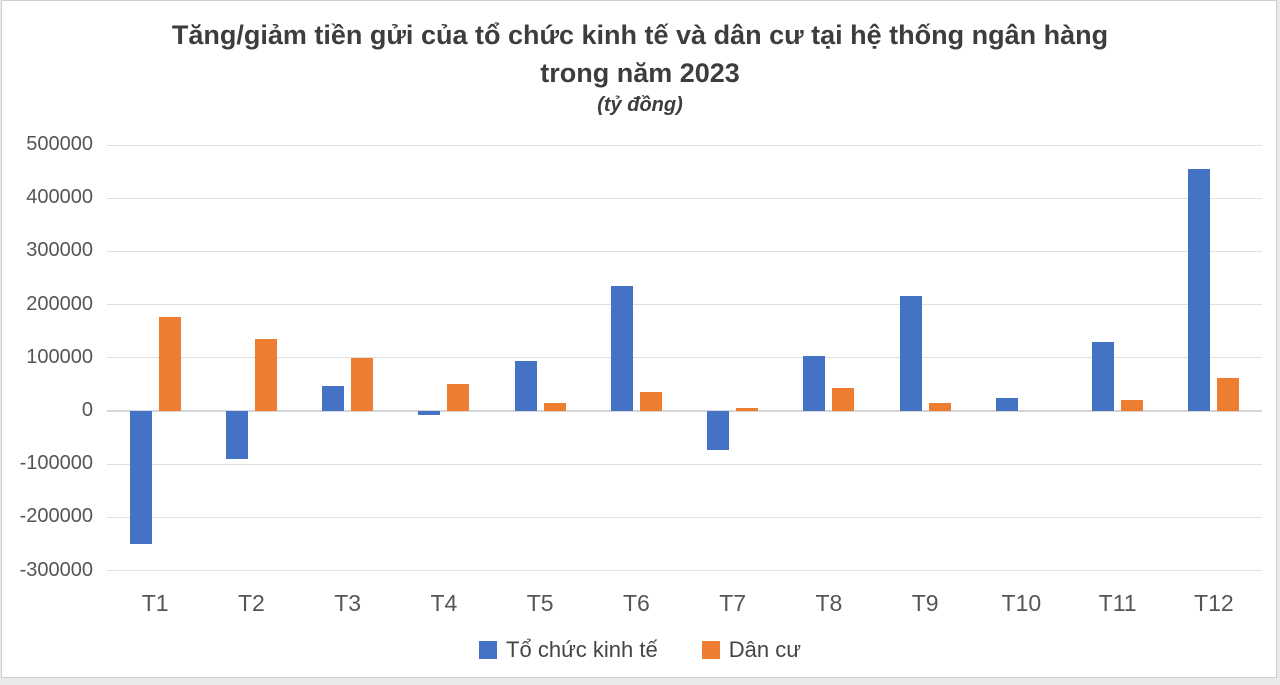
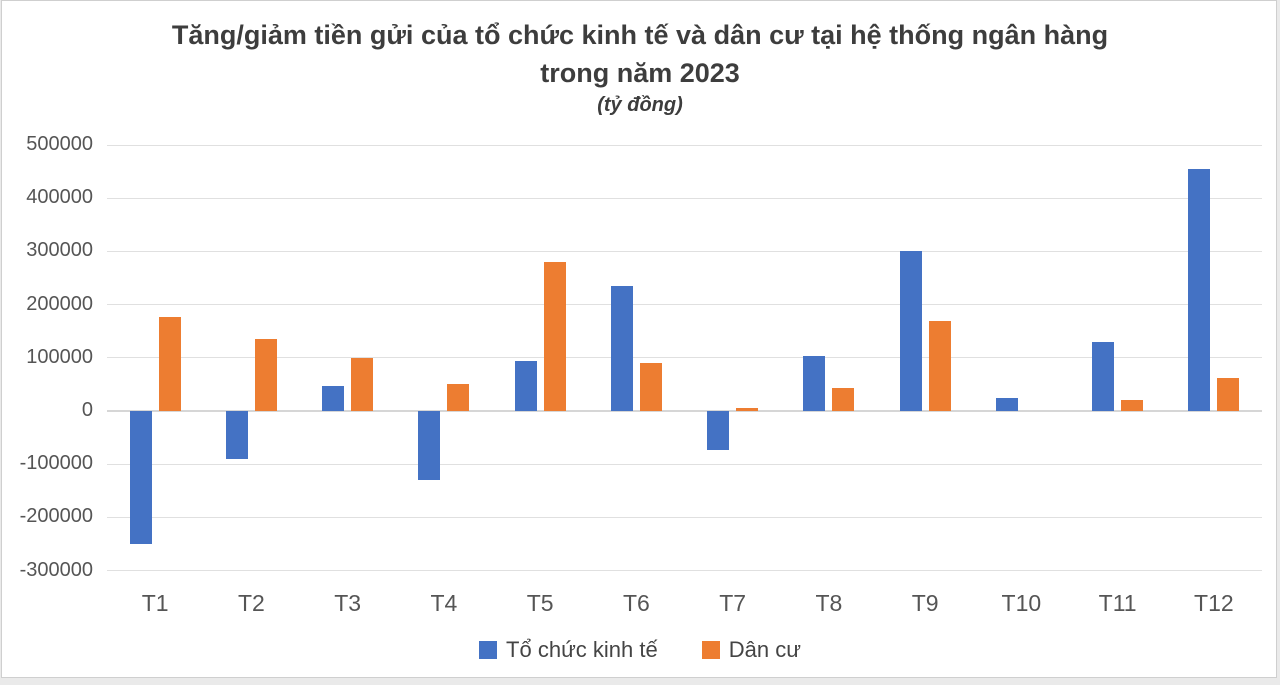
Tổ chức kinh tế/T4: -10000 -> -130000
Dân cư/T5: 10000 -> 280000
Dân cư/T6: 40000 -> 90000
Tổ chức kinh tế/T9: 220000 -> 300000
Dân cư/T9: 10000 -> 170000
